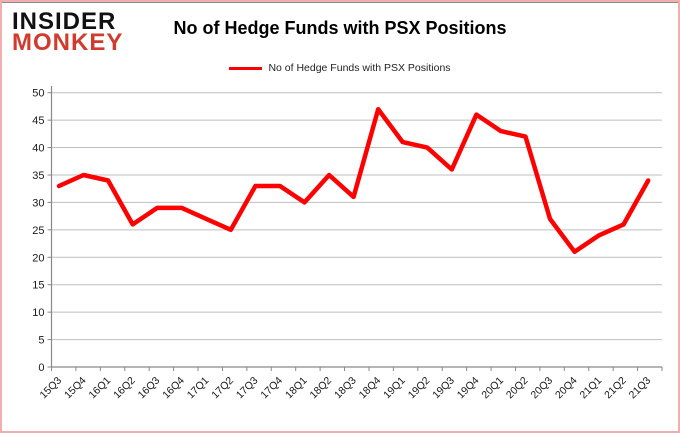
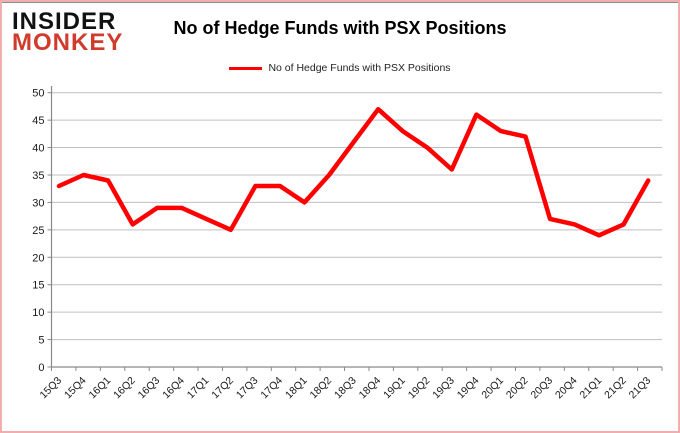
18Q3: 31 -> 41
19Q1: 41 -> 43
20Q4: 21 -> 26
